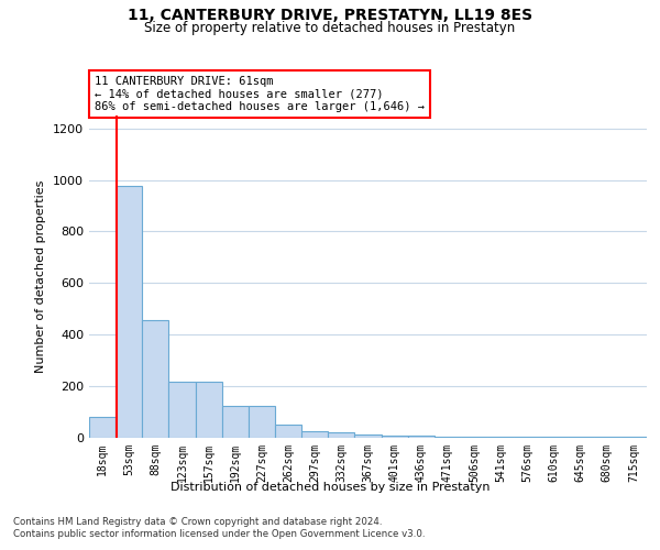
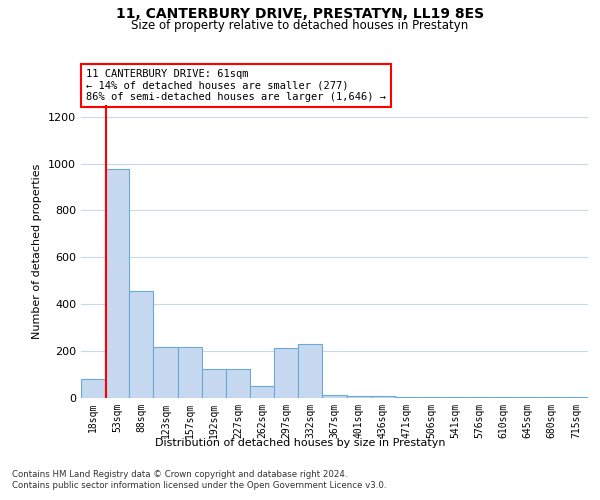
297sqm: 25 -> 210
332sqm: 20 -> 230
